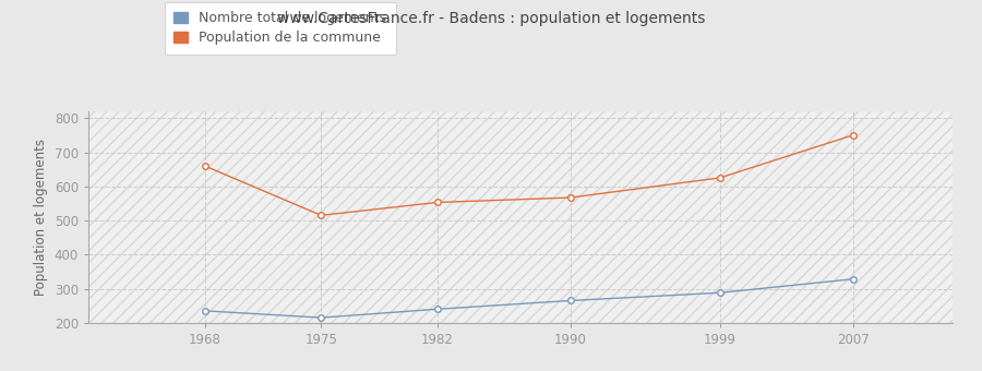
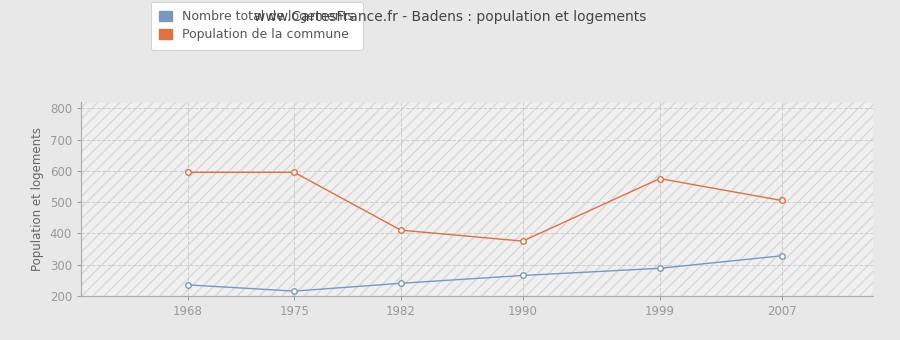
Population de la commune/1968: 660 -> 595
Population de la commune/1975: 515 -> 595
Population de la commune/1982: 553 -> 410
Population de la commune/1990: 567 -> 375
Population de la commune/1999: 625 -> 575
Population de la commune/2007: 750 -> 505
